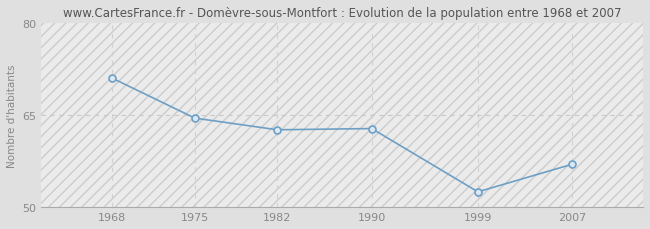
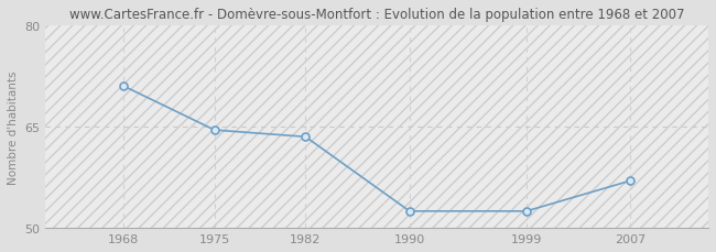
1982: 62.6 -> 63.5
1990: 62.8 -> 52.5
